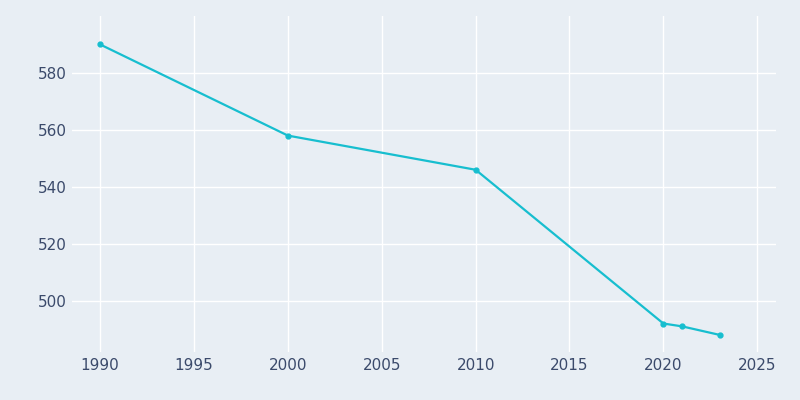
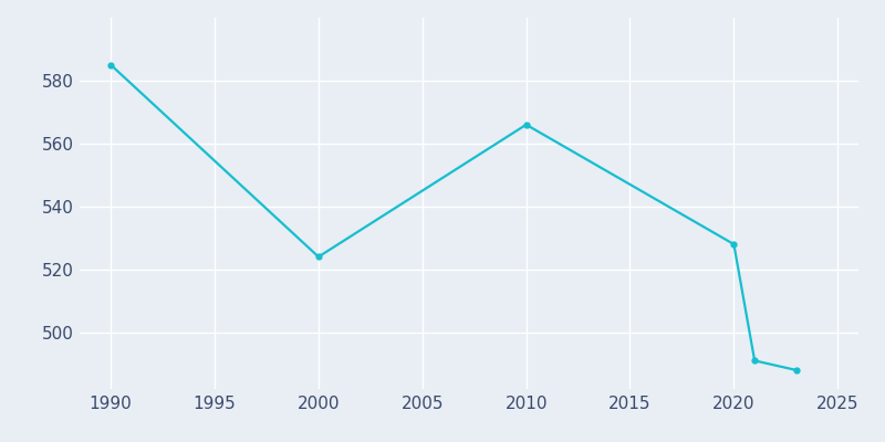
1990: 590 -> 585
2000: 558 -> 524
2010: 546 -> 566
2020: 492 -> 528
